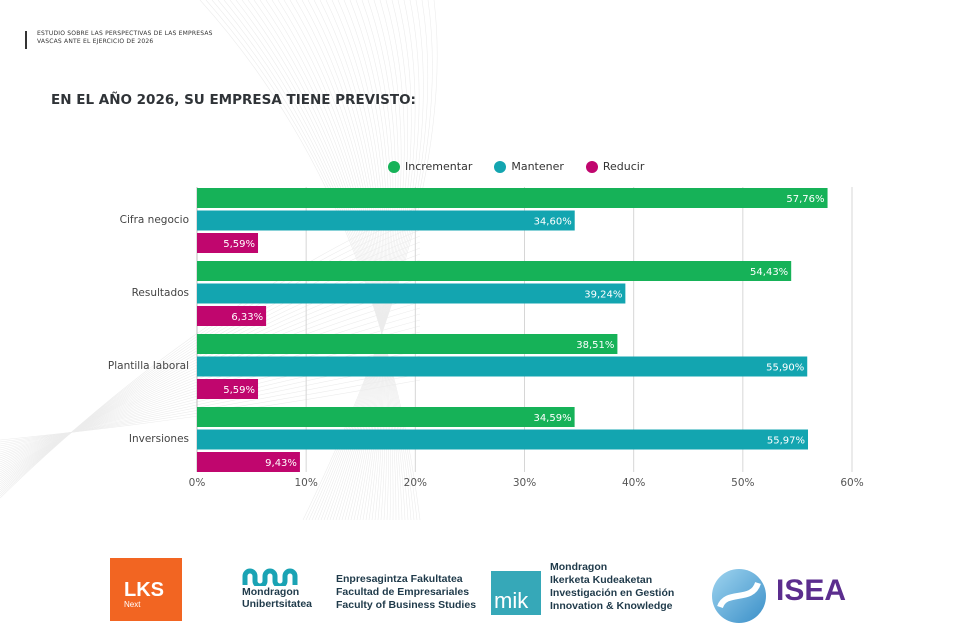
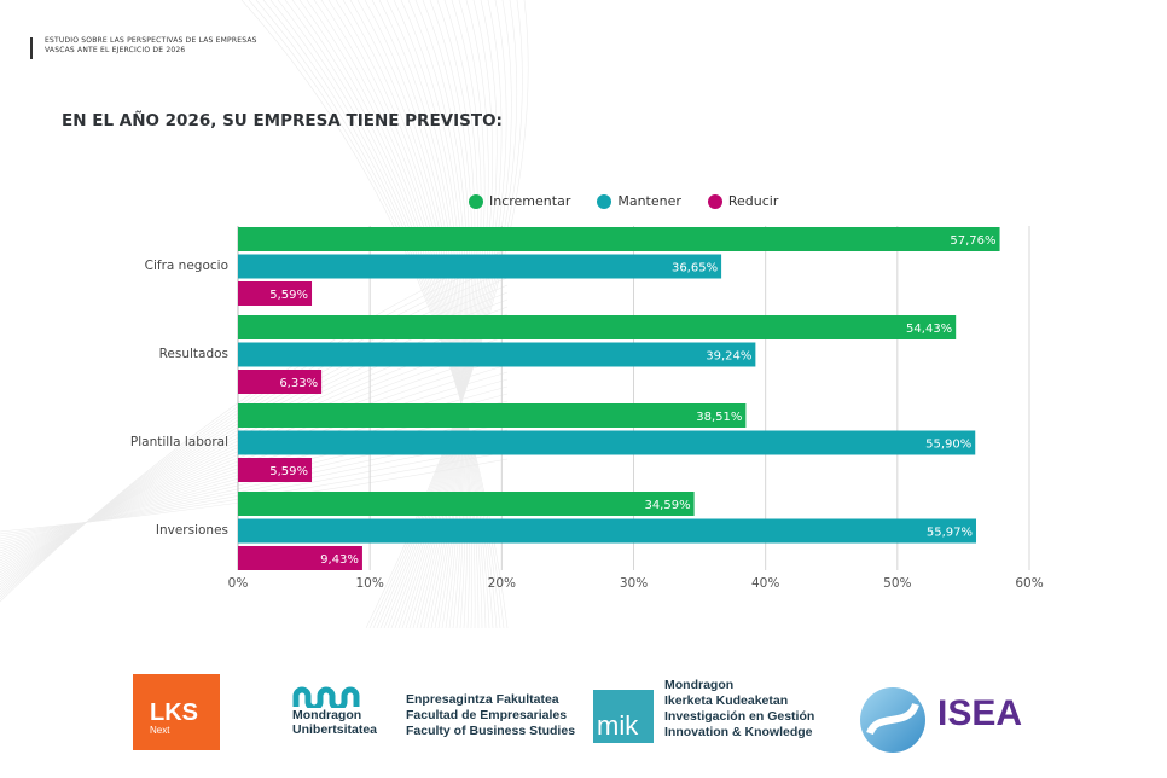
Mantener/Cifra negocio: 34,60% -> 36,65%
